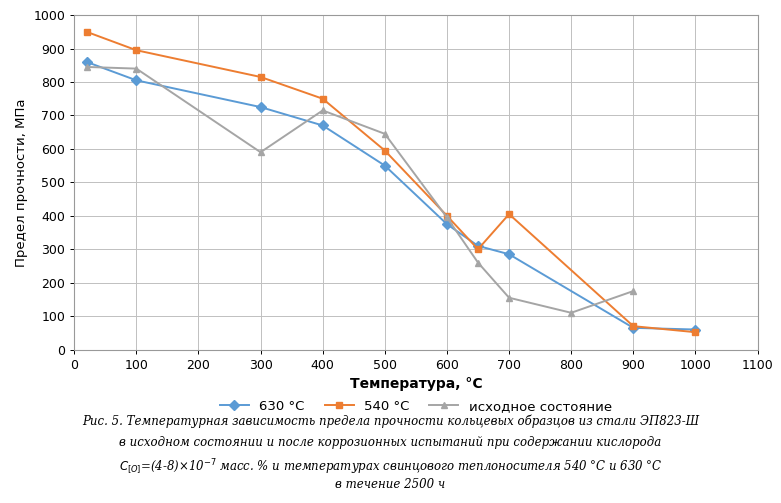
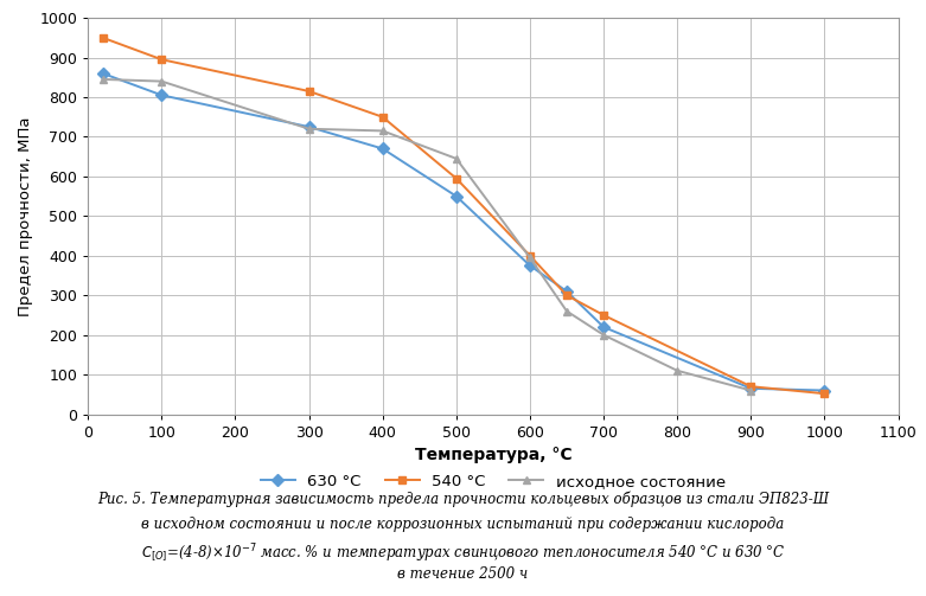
исходное состояние/300: 590 -> 720
630 °C/700: 285 -> 220
540 °C/700: 405 -> 250
исходное состояние/700: 155 -> 200
исходное состояние/900: 175 -> 60
